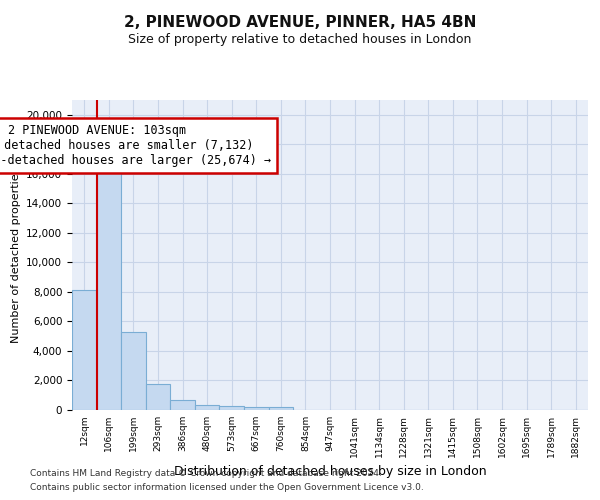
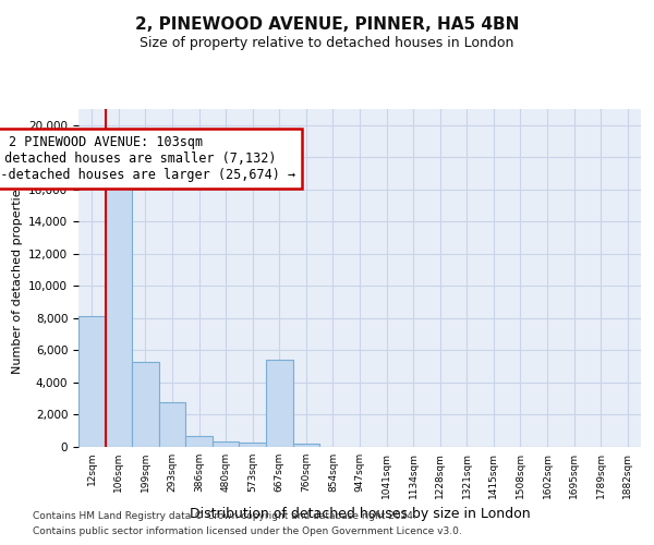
293sqm: 1,800 -> 2,800
667sqm: 200 -> 5,400
